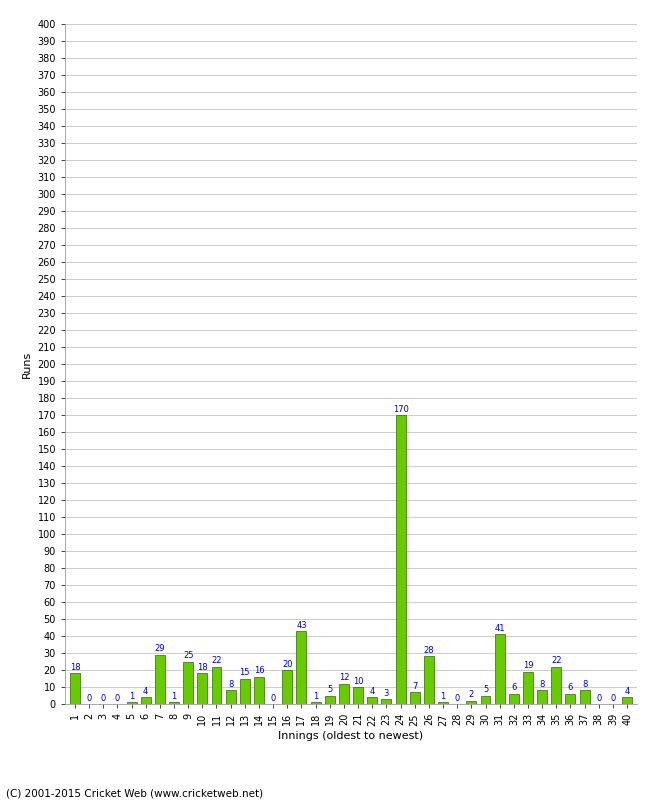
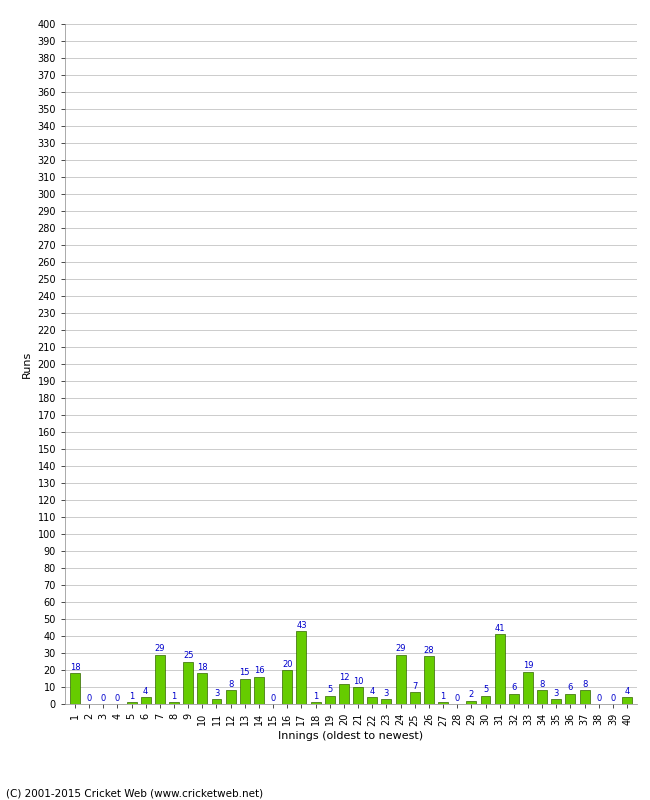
11: 22 -> 3
24: 170 -> 29
35: 22 -> 3
